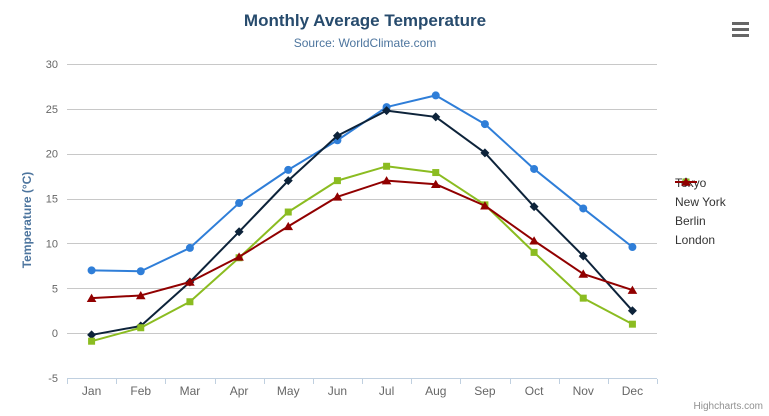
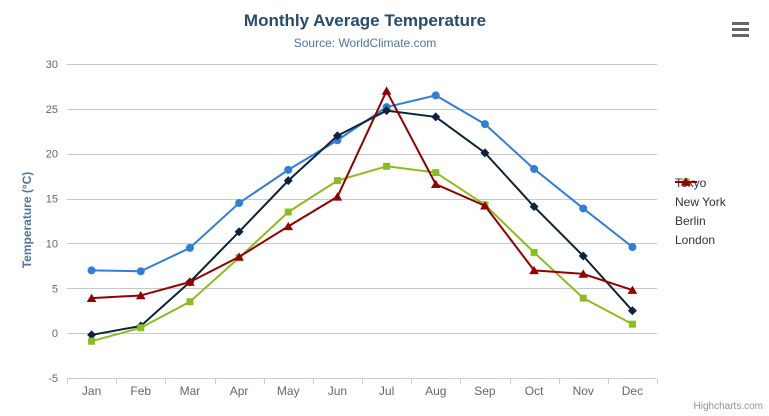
London/Jul: 17 -> 27
London/Oct: 10 -> 7
